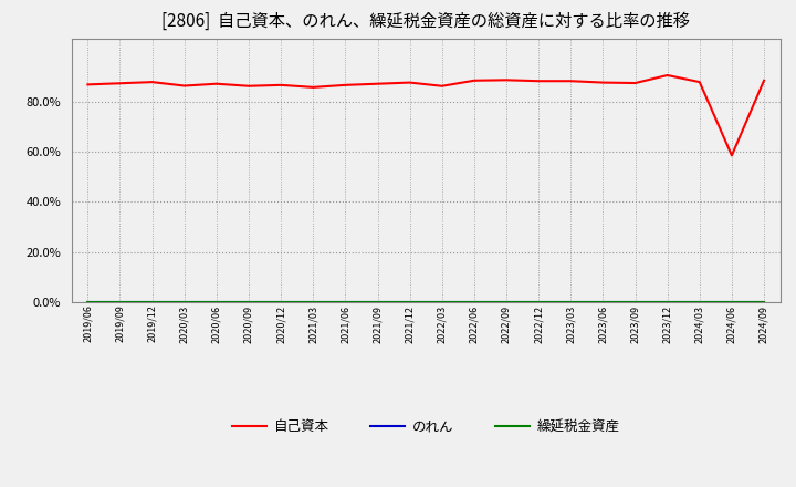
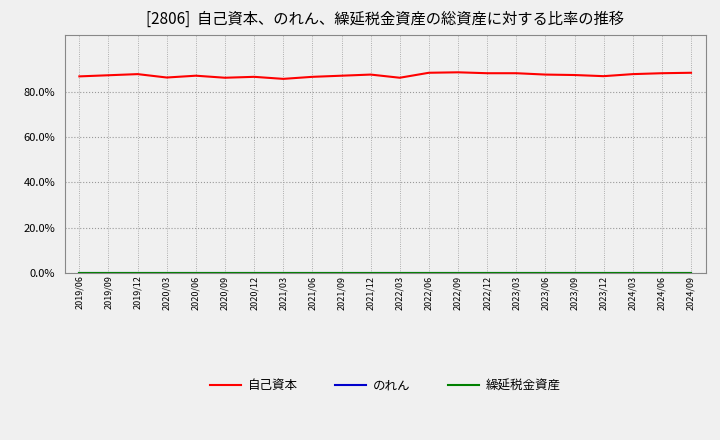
自己資本/2023/12: 90.5% -> 86.9%
自己資本/2024/06: 58.5% -> 88.2%
